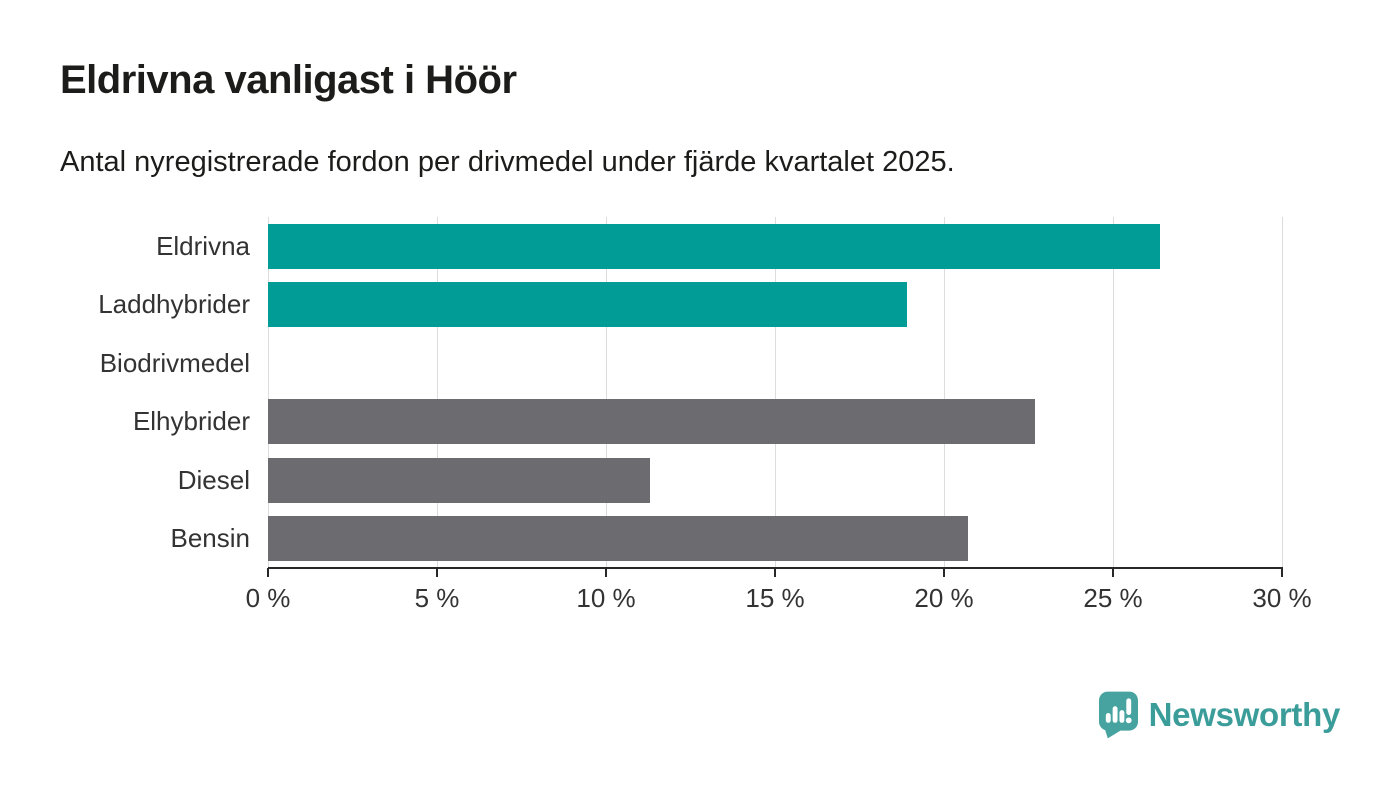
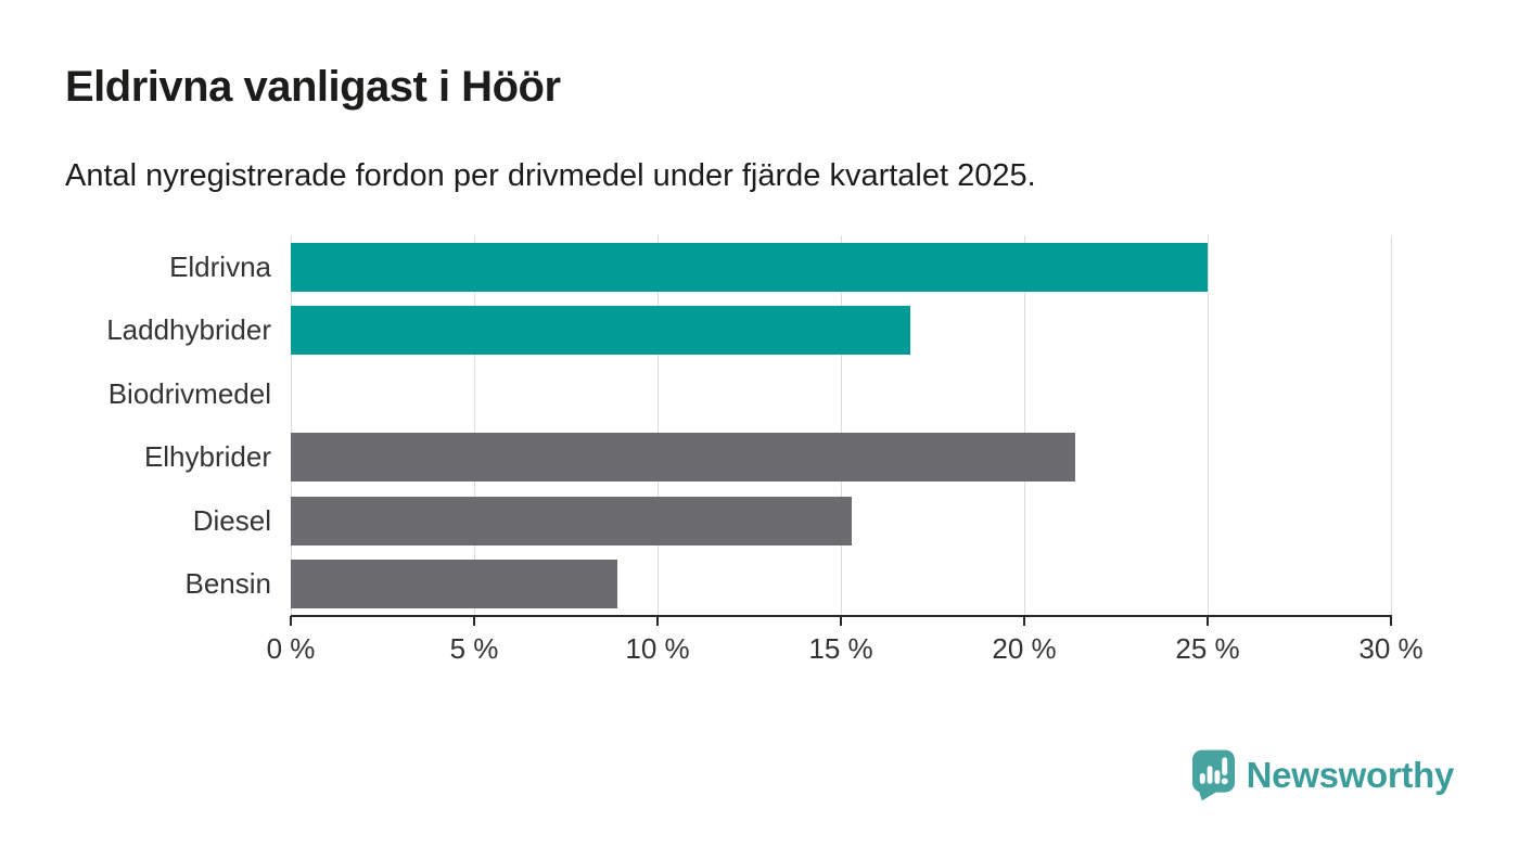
Eldrivna: 26.4% -> 25.0%
Laddhybrider: 18.9% -> 16.9%
Elhybrider: 22.7% -> 21.4%
Diesel: 11.3% -> 15.3%
Bensin: 20.7% -> 8.9%
